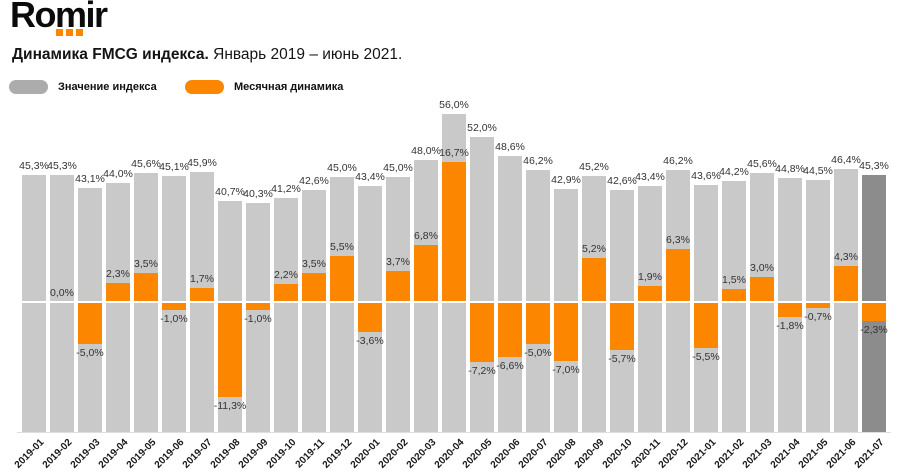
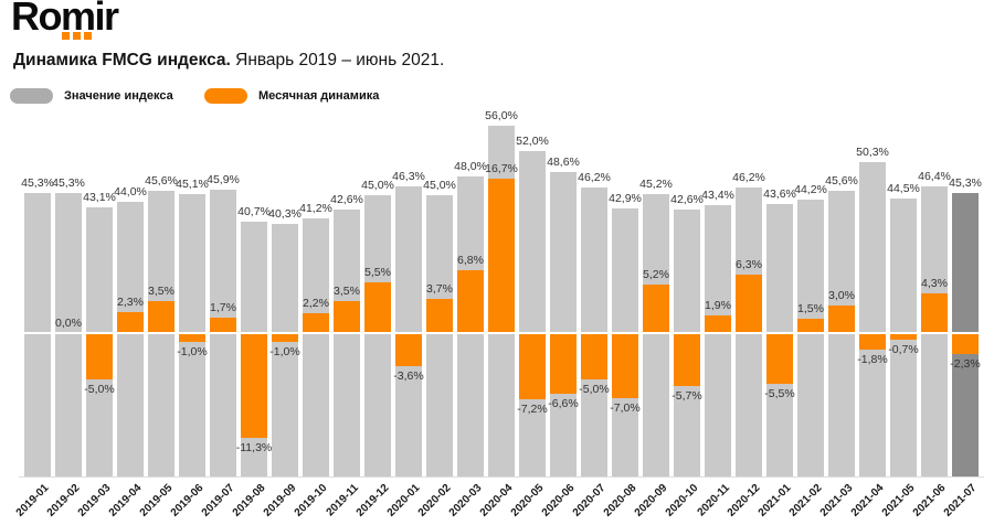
Значение индекса/2020-01: 43,4% -> 46,3%
Значение индекса/2021-04: 44,8% -> 50,3%
